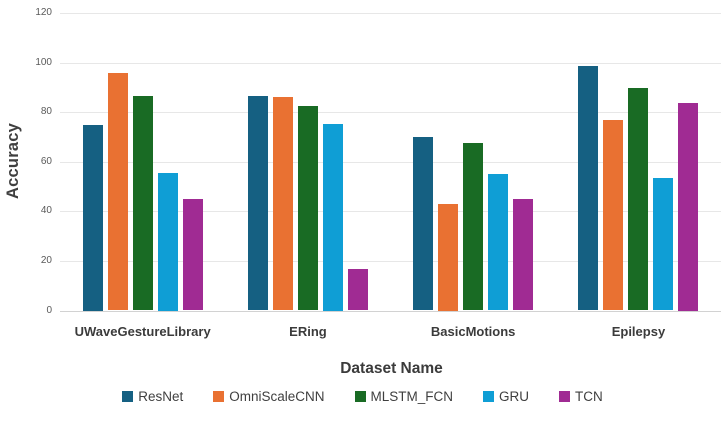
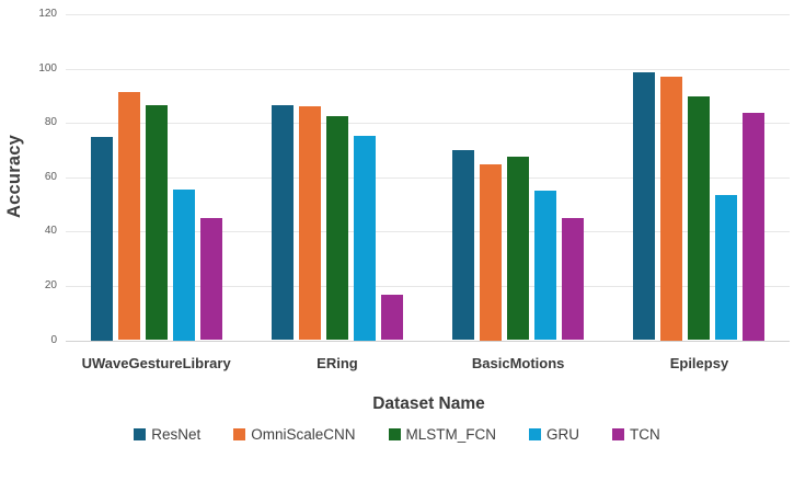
OmniScaleCNN/UWaveGestureLibrary: 96 -> 92
OmniScaleCNN/BasicMotions: 43 -> 65
OmniScaleCNN/Epilepsy: 77 -> 97
